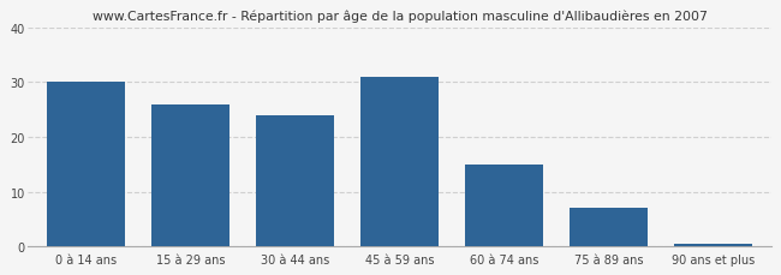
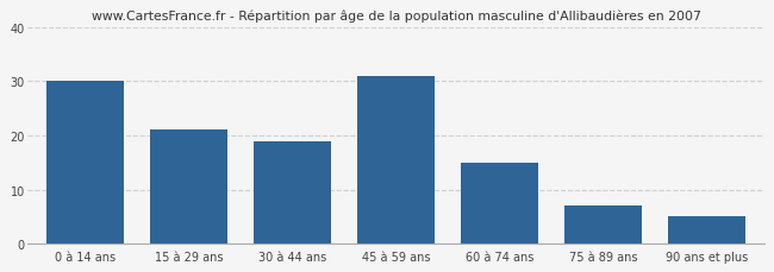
15 à 29 ans: 26.0 -> 21.0
30 à 44 ans: 24.0 -> 19.0
90 ans et plus: 0.4 -> 5.0
